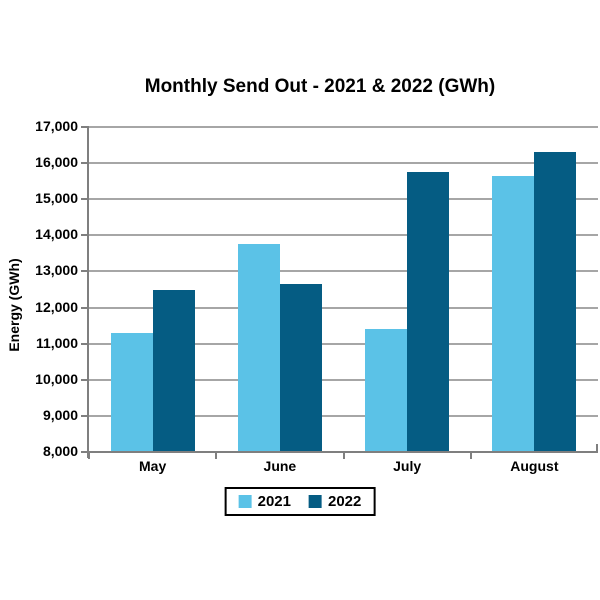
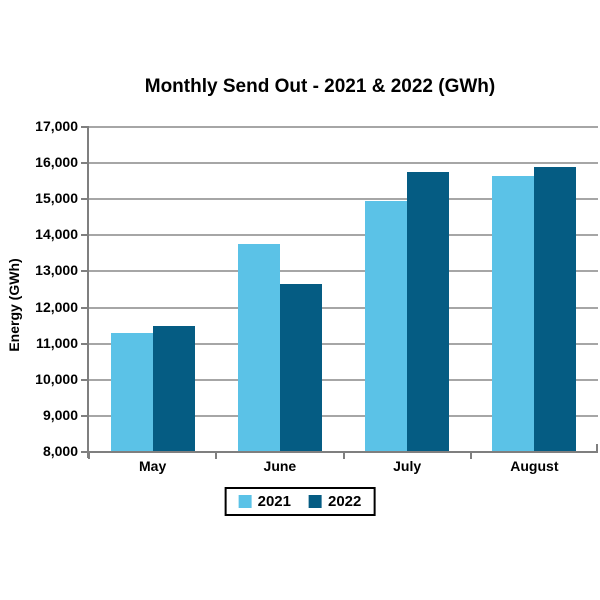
2022/May: 12500 -> 11500
2021/July: 11400 -> 15000
2022/August: 16300 -> 15900
